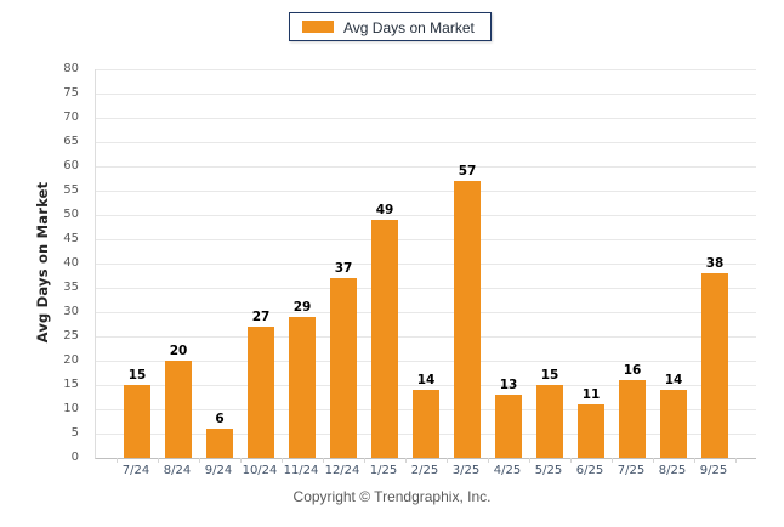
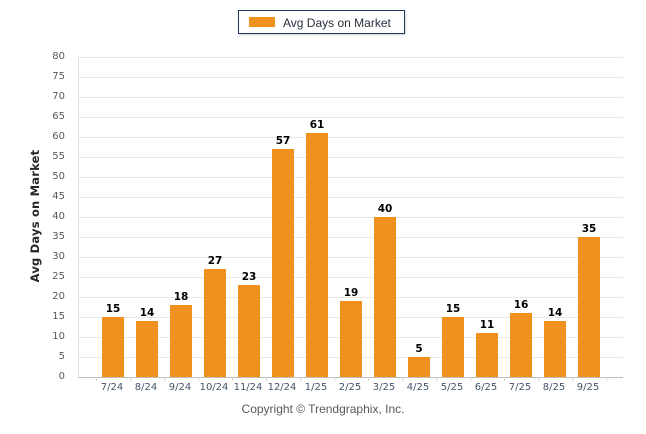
8/24: 20 -> 14
9/24: 6 -> 18
11/24: 29 -> 23
12/24: 37 -> 57
1/25: 49 -> 61
2/25: 14 -> 19
3/25: 57 -> 40
4/25: 13 -> 5
9/25: 38 -> 35
